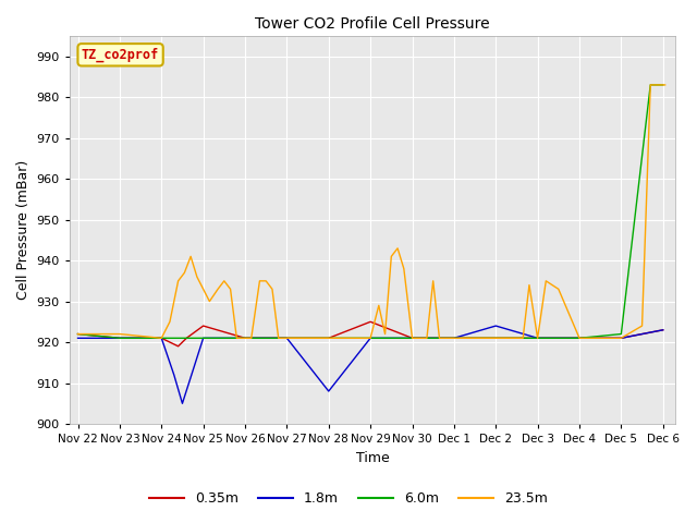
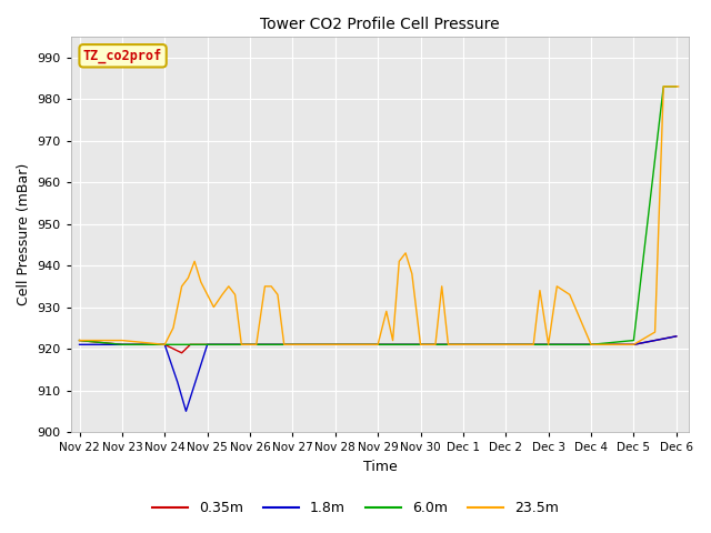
0.35m/Nov 25: 924 -> 921
1.8m/Nov 28: 908 -> 921
0.35m/Nov 29: 925 -> 921
1.8m/Dec 2: 924 -> 921
